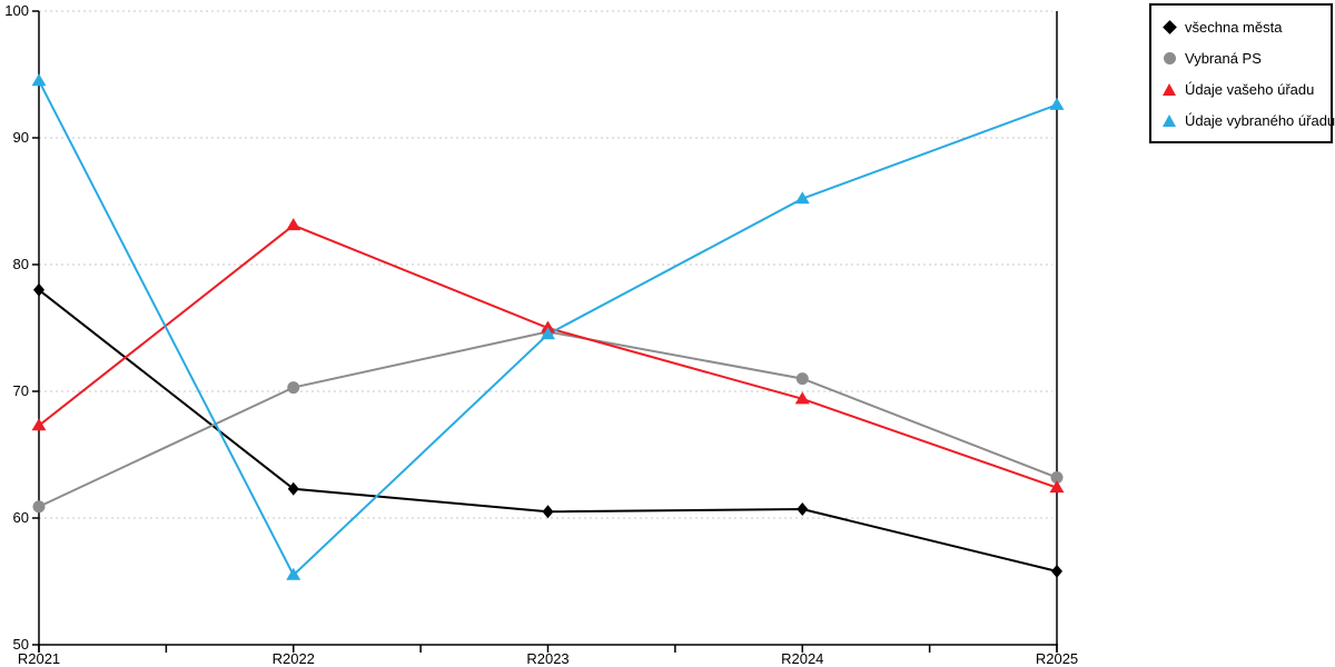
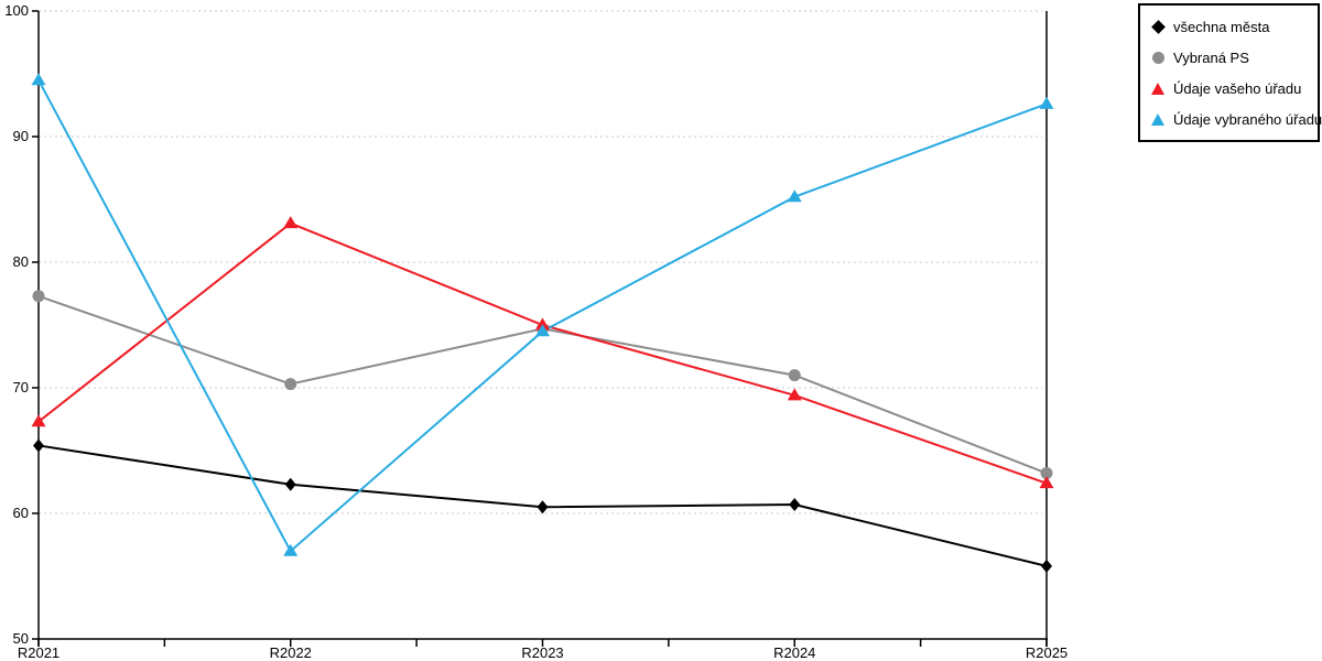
všechna města/R2021: 78.0 -> 65.4
Vybraná PS/R2021: 60.9 -> 77.3
Údaje vybraného úřadu/R2022: 55.5 -> 57.0
